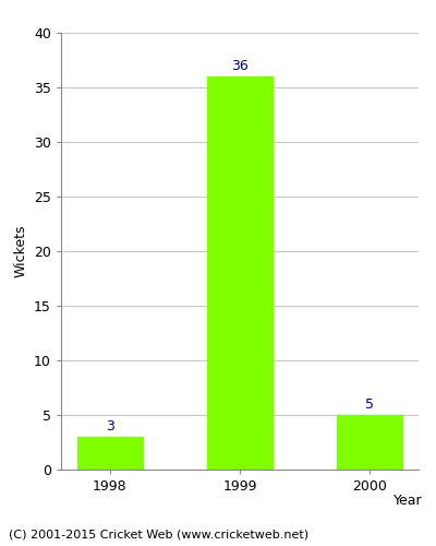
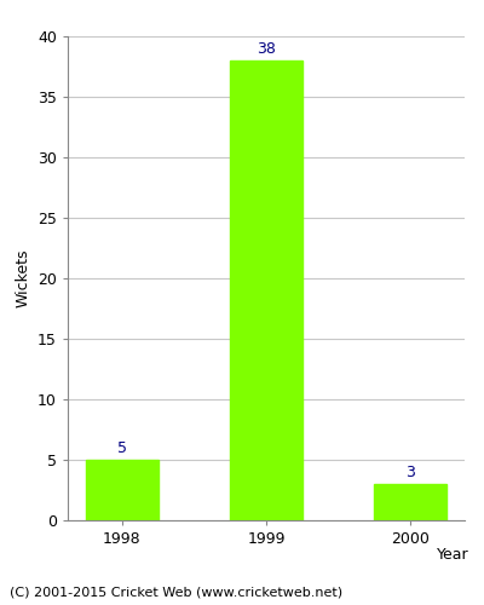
1998: 3 -> 5
1999: 36 -> 38
2000: 5 -> 3
